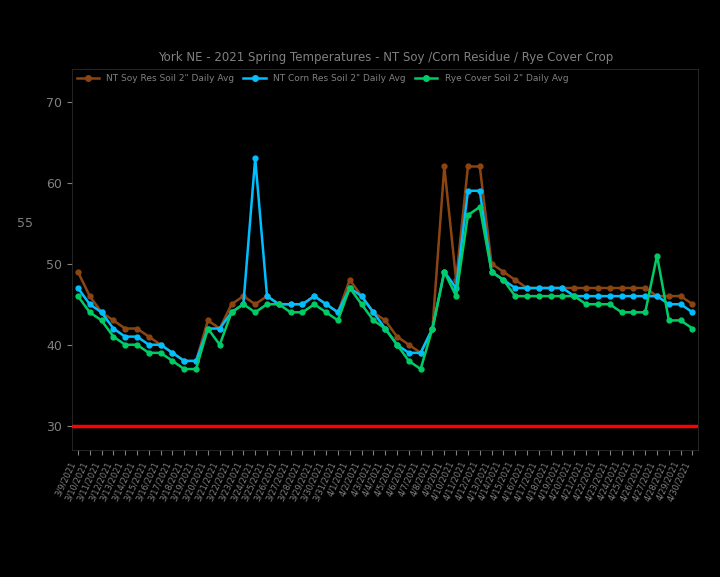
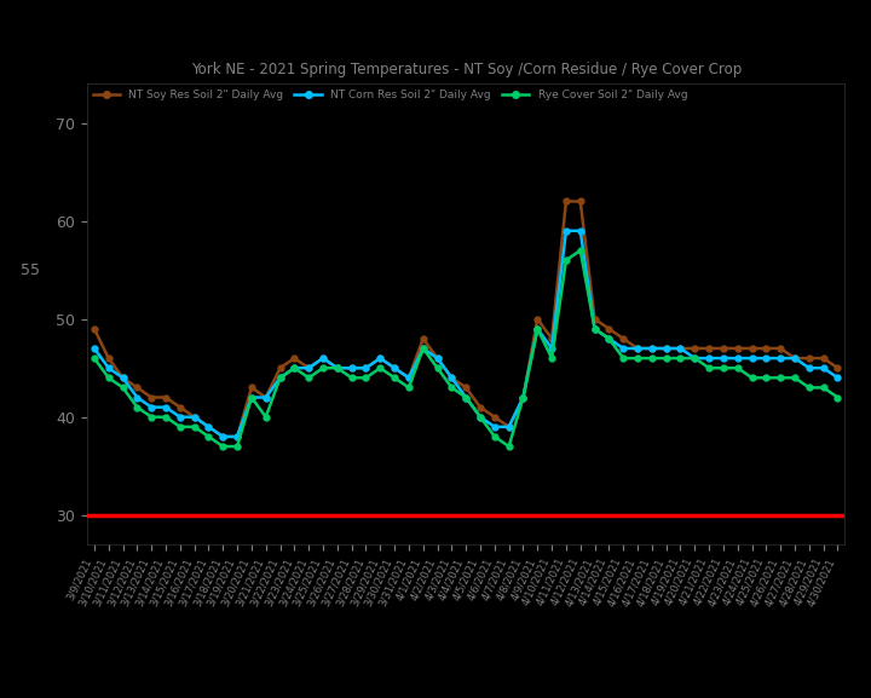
NT Corn Res Soil 2" Daily Avg/3/24/2021: 63 -> 45
NT Soy Res Soil 2" Daily Avg/4/9/2021: 62 -> 50
Rye Cover Soil 2" Daily Avg/4/27/2021: 51 -> 44
